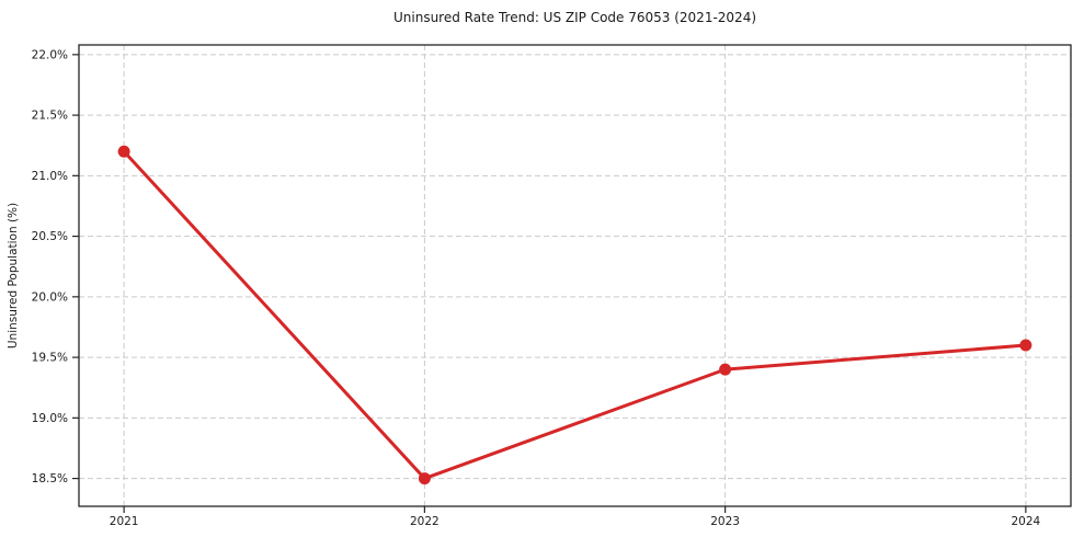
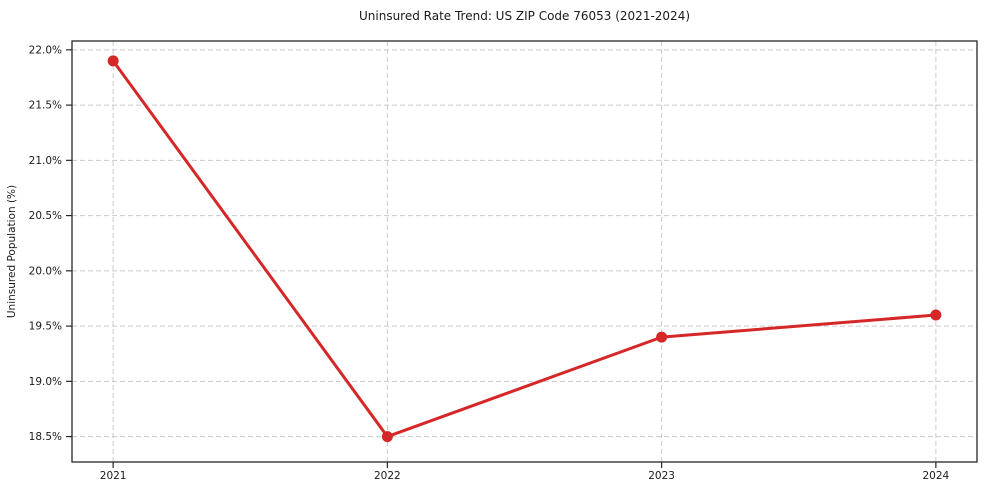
2021: 21.2% -> 21.9%
